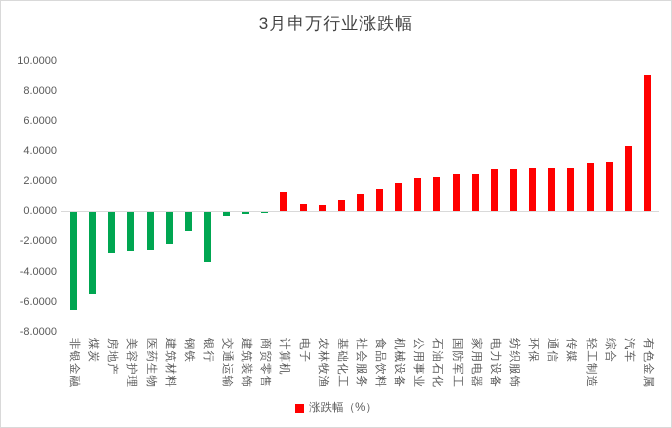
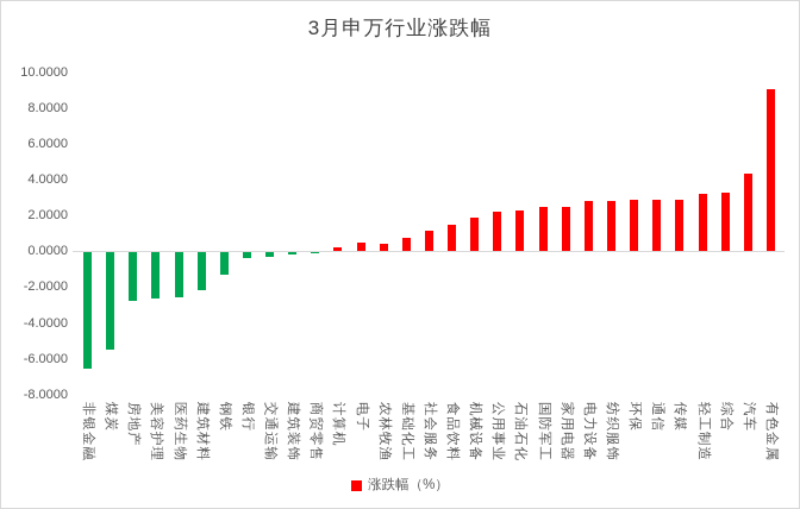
银行: -3.3 -> -0.3
计算机: 1.3 -> 0.2
